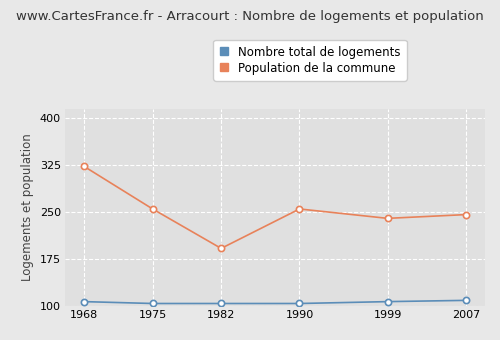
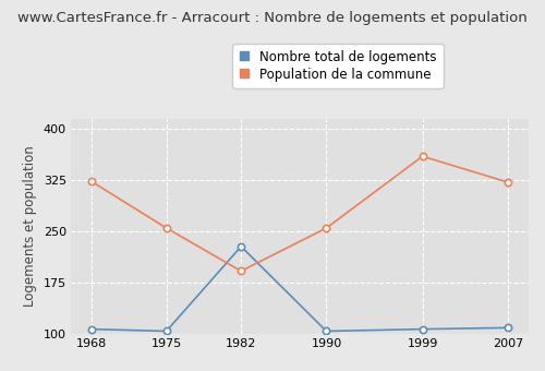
Nombre total de logements/1982: 104 -> 228
Population de la commune/1999: 240 -> 360
Population de la commune/2007: 246 -> 322
